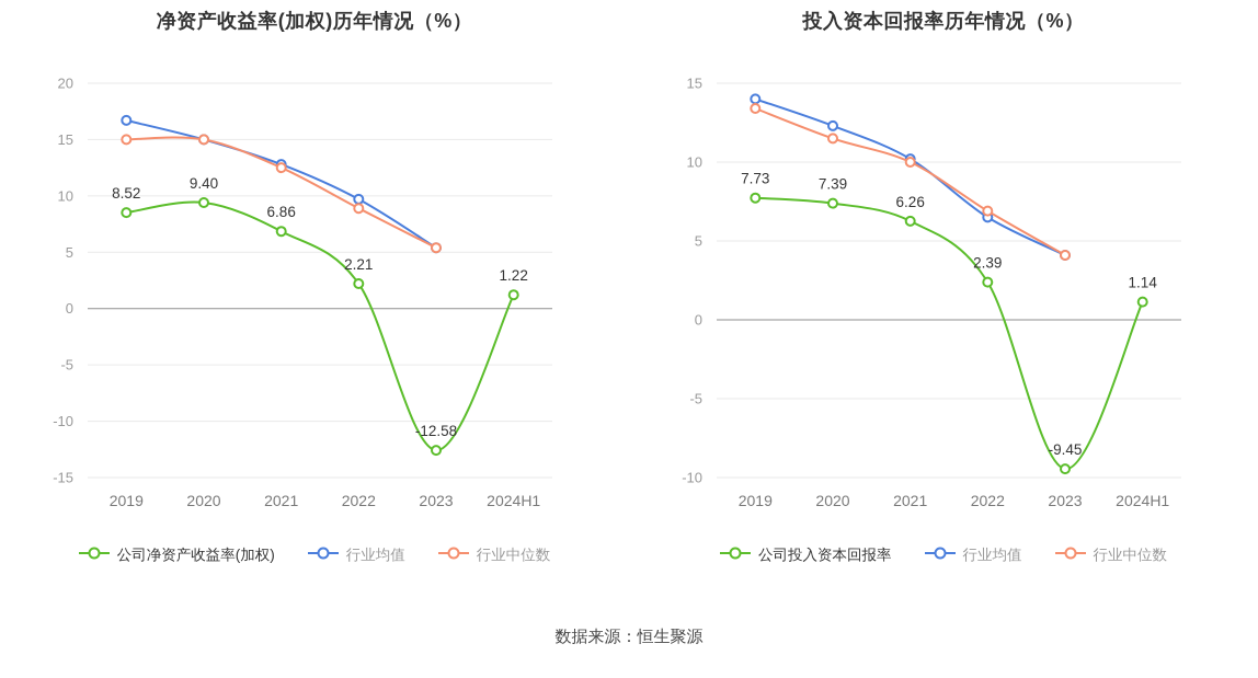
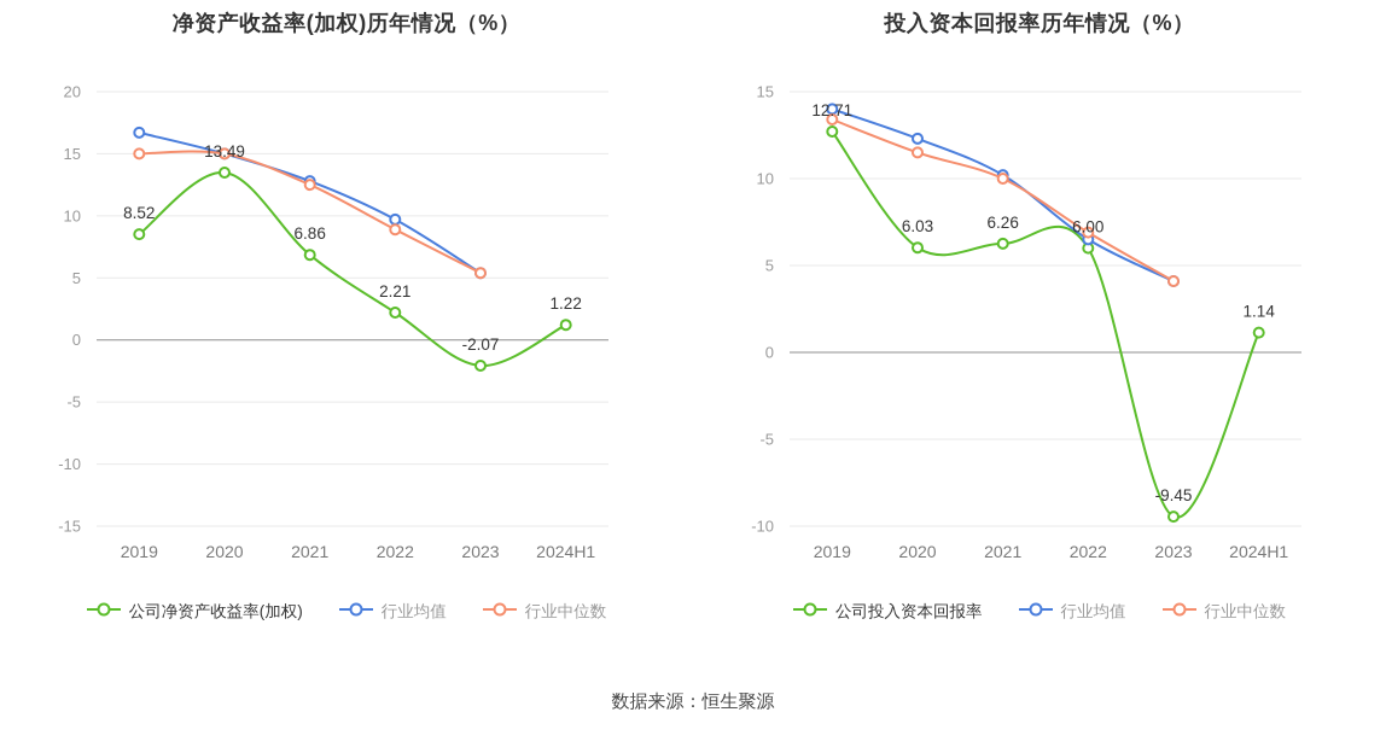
净资产收益率(加权)历年情况（%）/公司净资产收益率(加权)/2020: 9.40 -> 13.49
净资产收益率(加权)历年情况（%）/公司净资产收益率(加权)/2023: -12.58 -> -2.07
投入资本回报率历年情况（%）/公司投入资本回报率/2019: 7.73 -> 12.71
投入资本回报率历年情况（%）/公司投入资本回报率/2020: 7.39 -> 6.03
投入资本回报率历年情况（%）/公司投入资本回报率/2022: 2.39 -> 6.00
